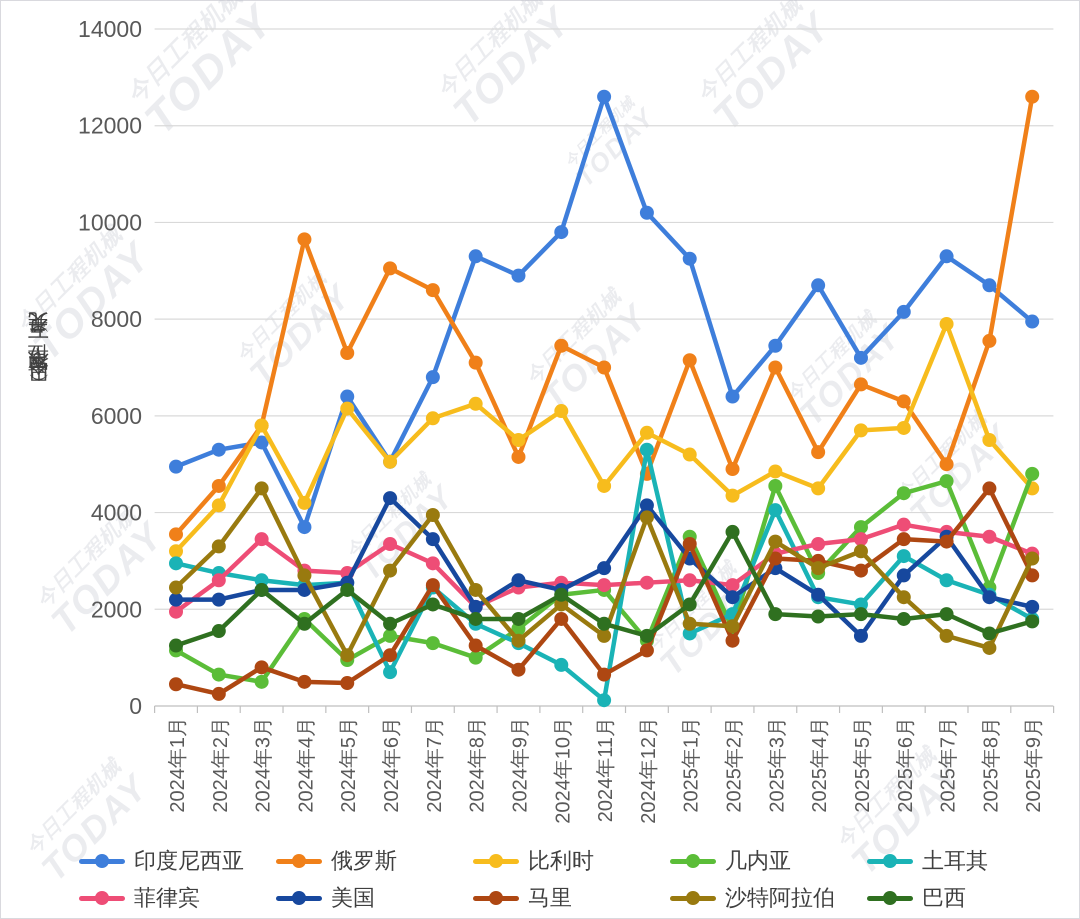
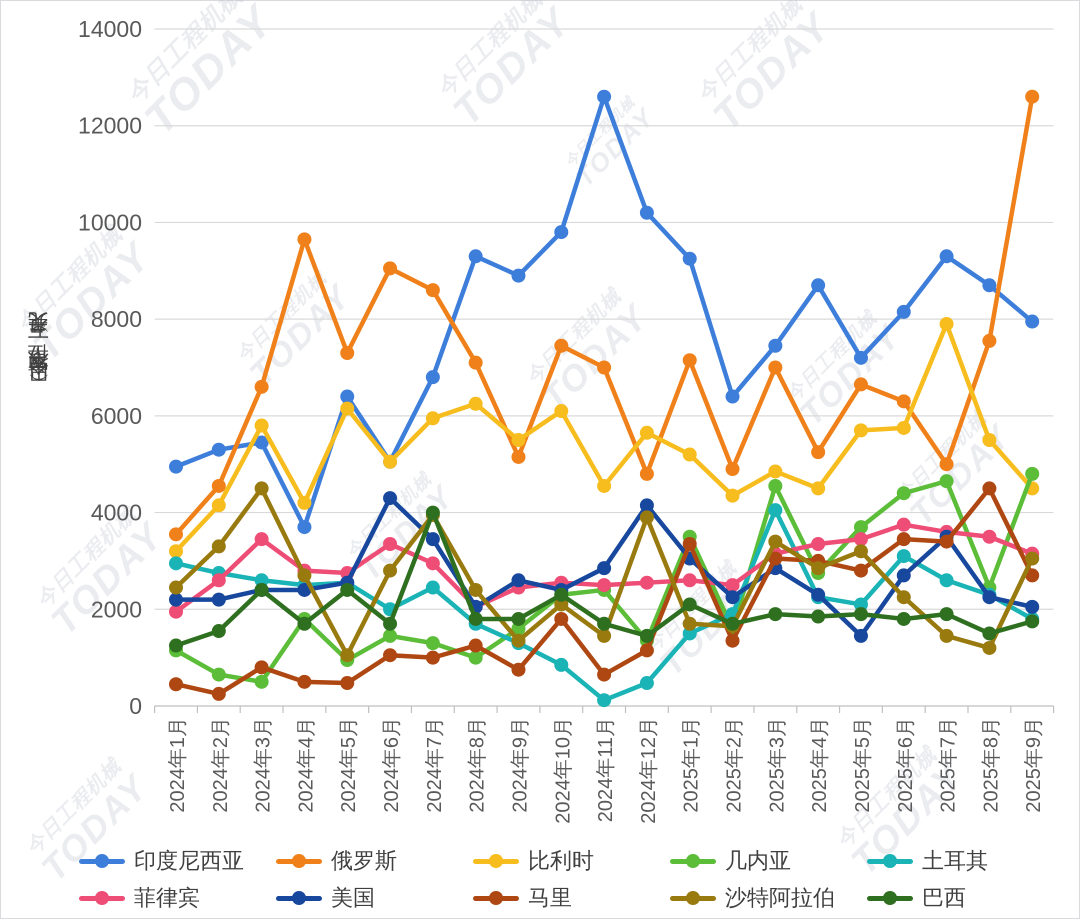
俄罗斯/2024年3月: 5800 -> 6600
土耳其/2024年6月: 700 -> 2000
马里/2024年7月: 2500 -> 1000
巴西/2024年7月: 2100 -> 4000
土耳其/2024年12月: 5300 -> 500
巴西/2025年2月: 3600 -> 1700
